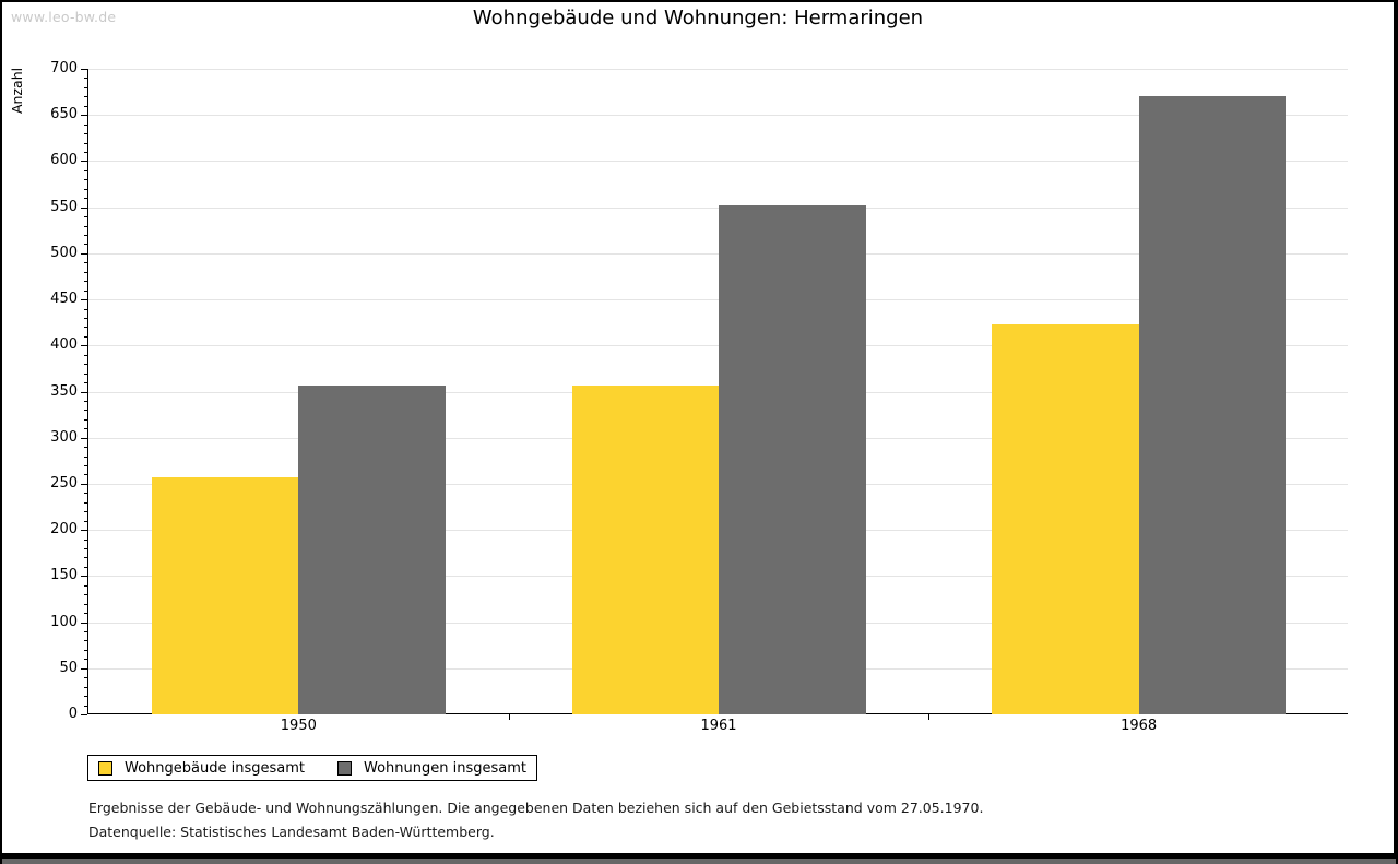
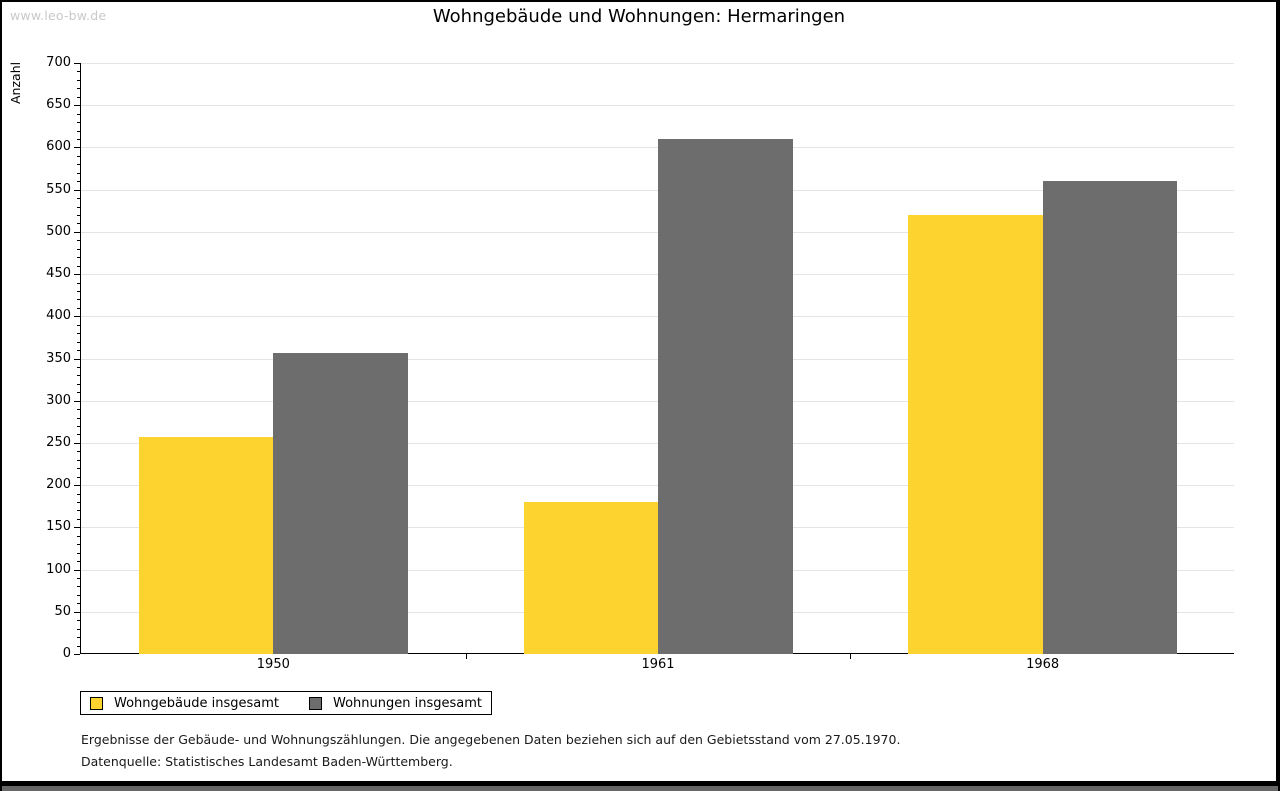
Wohngebäude insgesamt/1961: 360 -> 180
Wohnungen insgesamt/1961: 550 -> 610
Wohngebäude insgesamt/1968: 420 -> 520
Wohnungen insgesamt/1968: 670 -> 560
